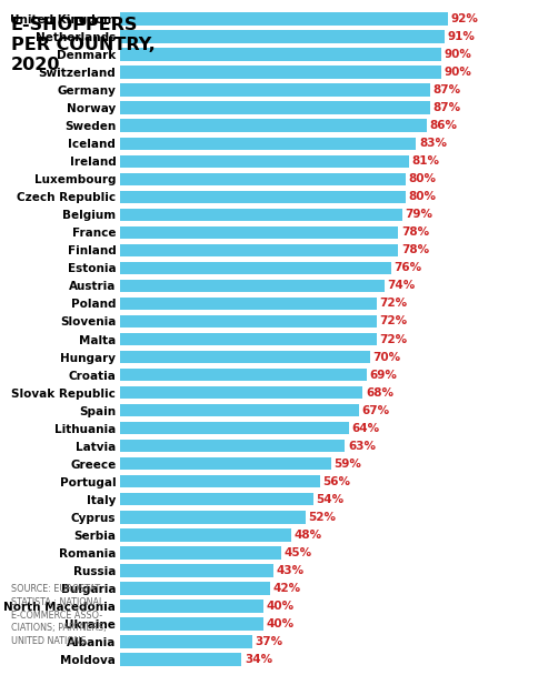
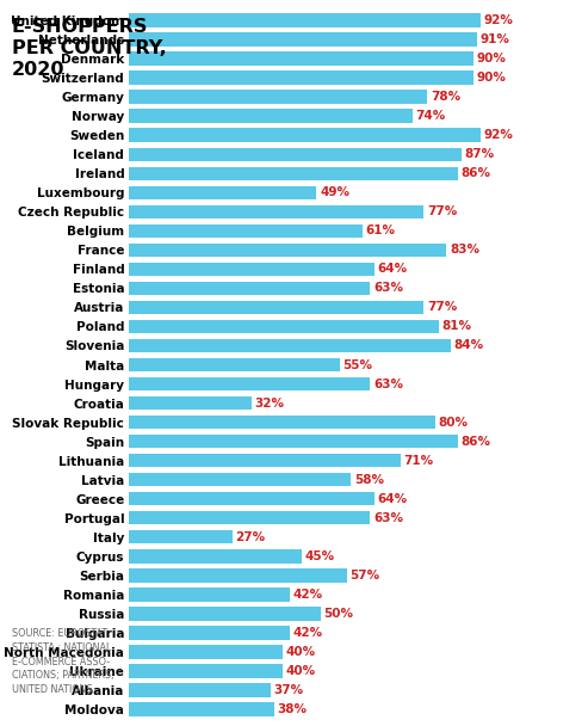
Germany: 87% -> 78%
Norway: 87% -> 74%
Sweden: 86% -> 92%
Iceland: 83% -> 87%
Ireland: 81% -> 86%
Luxembourg: 80% -> 49%
Czech Republic: 80% -> 77%
Belgium: 79% -> 61%
France: 78% -> 83%
Finland: 78% -> 64%
Estonia: 76% -> 63%
Austria: 74% -> 77%
Poland: 72% -> 81%
Slovenia: 72% -> 84%
Malta: 72% -> 55%
Hungary: 70% -> 63%
Croatia: 69% -> 32%
Slovak Republic: 68% -> 80%
Spain: 67% -> 86%
Lithuania: 64% -> 71%
Latvia: 63% -> 58%
Greece: 59% -> 64%
Portugal: 56% -> 63%
Italy: 54% -> 27%
Cyprus: 52% -> 45%
Serbia: 48% -> 57%
Romania: 45% -> 42%
Russia: 43% -> 50%
Moldova: 34% -> 38%
